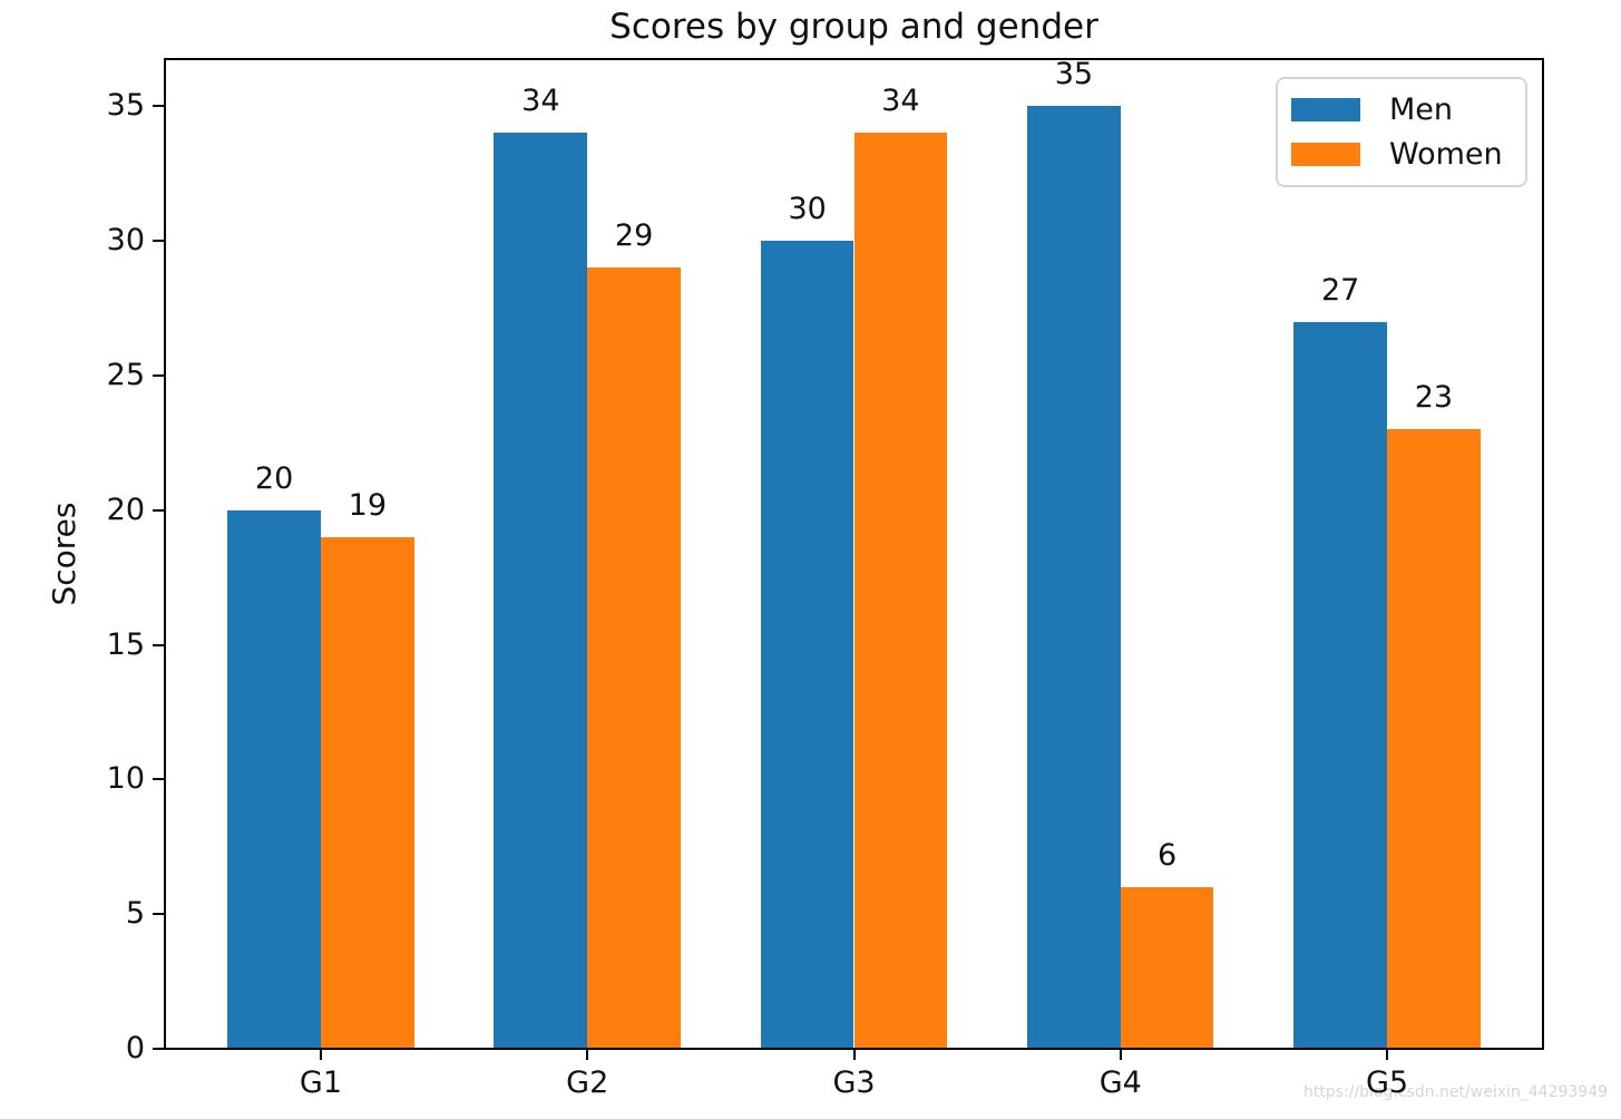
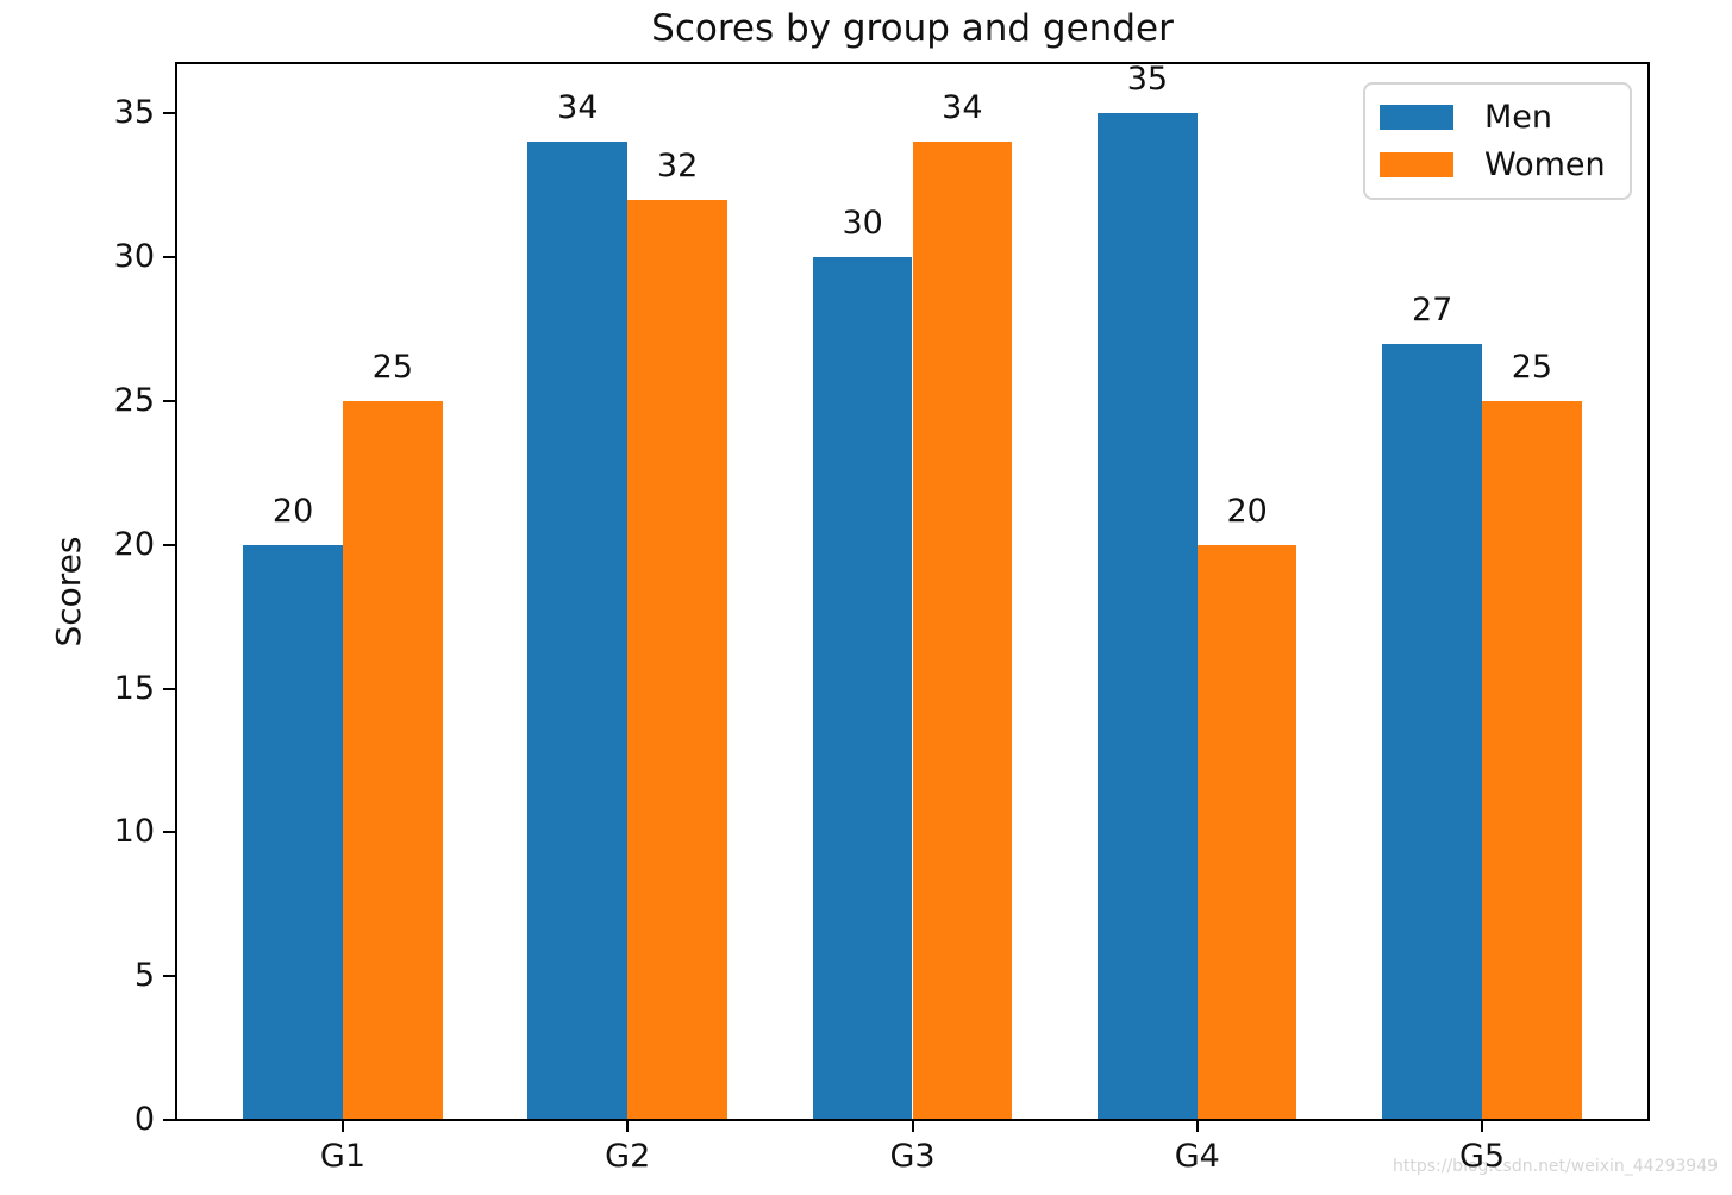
Women/G1: 19 -> 25
Women/G2: 29 -> 32
Women/G4: 6 -> 20
Women/G5: 23 -> 25
